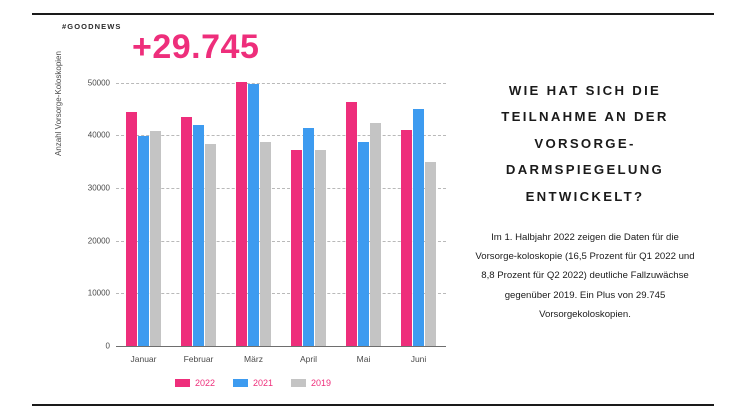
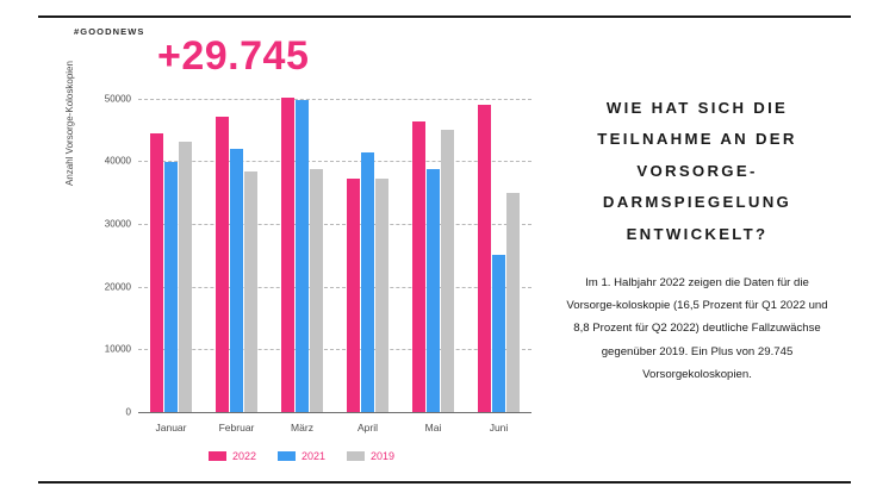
2019/Januar: 41000 -> 43000
2022/Februar: 44000 -> 47000
2019/Mai: 42000 -> 45000
2022/Juni: 41000 -> 49000
2021/Juni: 45000 -> 25000
